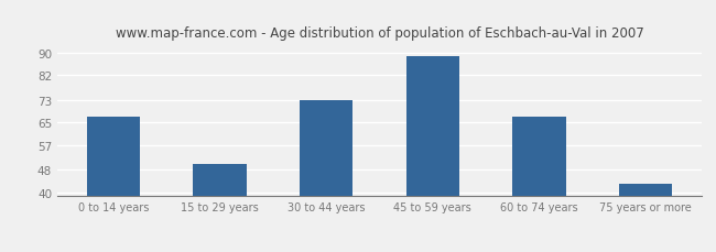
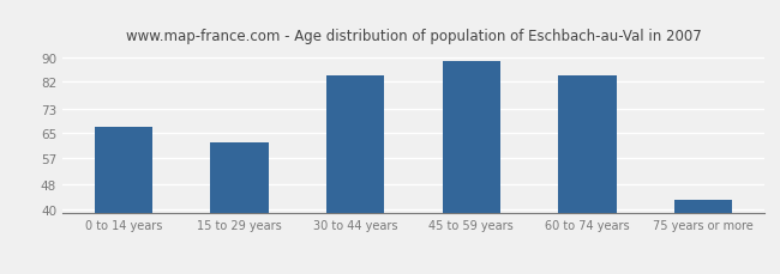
15 to 29 years: 50 -> 62
30 to 44 years: 73 -> 84
60 to 74 years: 67 -> 84
